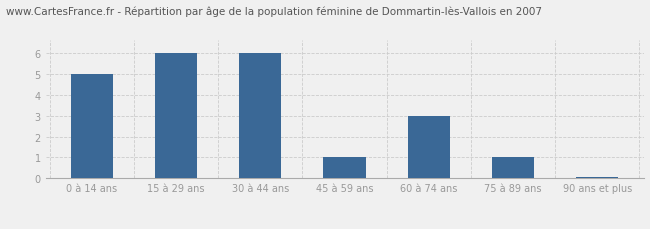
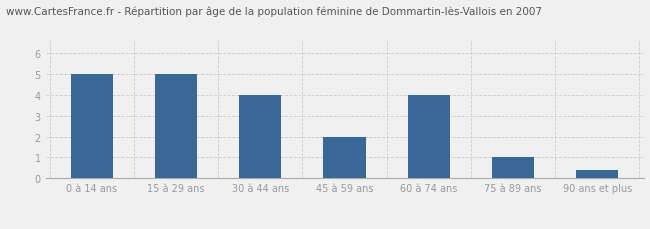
15 à 29 ans: 6.00 -> 5.00
30 à 44 ans: 6.00 -> 4.00
45 à 59 ans: 1.00 -> 2.00
60 à 74 ans: 3.00 -> 4.00
90 ans et plus: 0.07 -> 0.40
